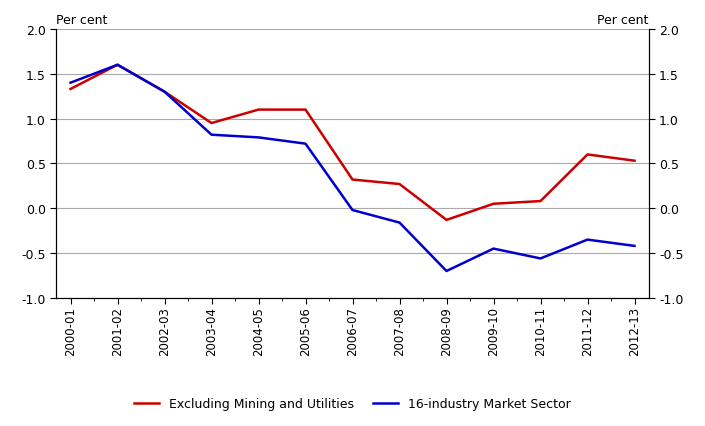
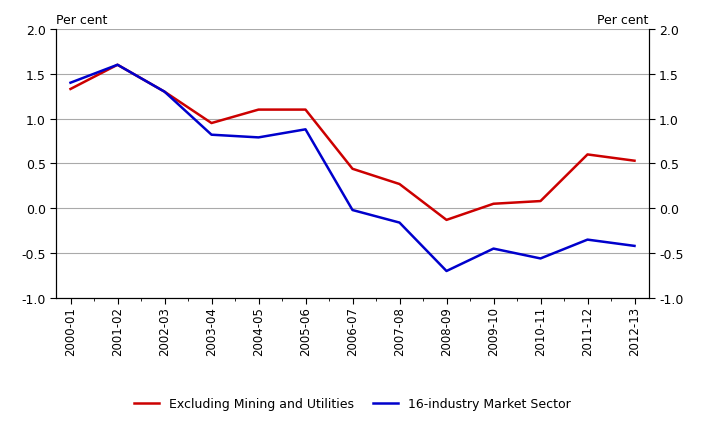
16-industry Market Sector/2005-06: 0.72 -> 0.88
Excluding Mining and Utilities/2006-07: 0.32 -> 0.44
